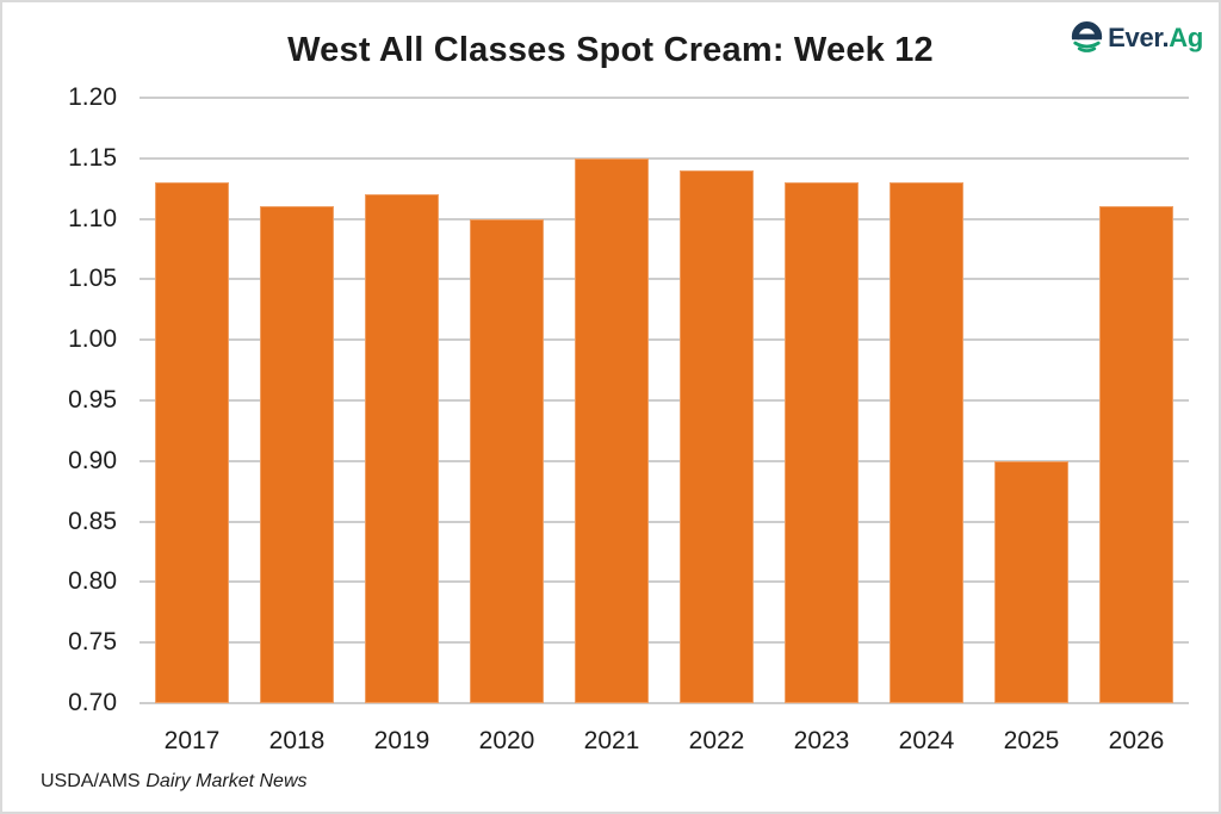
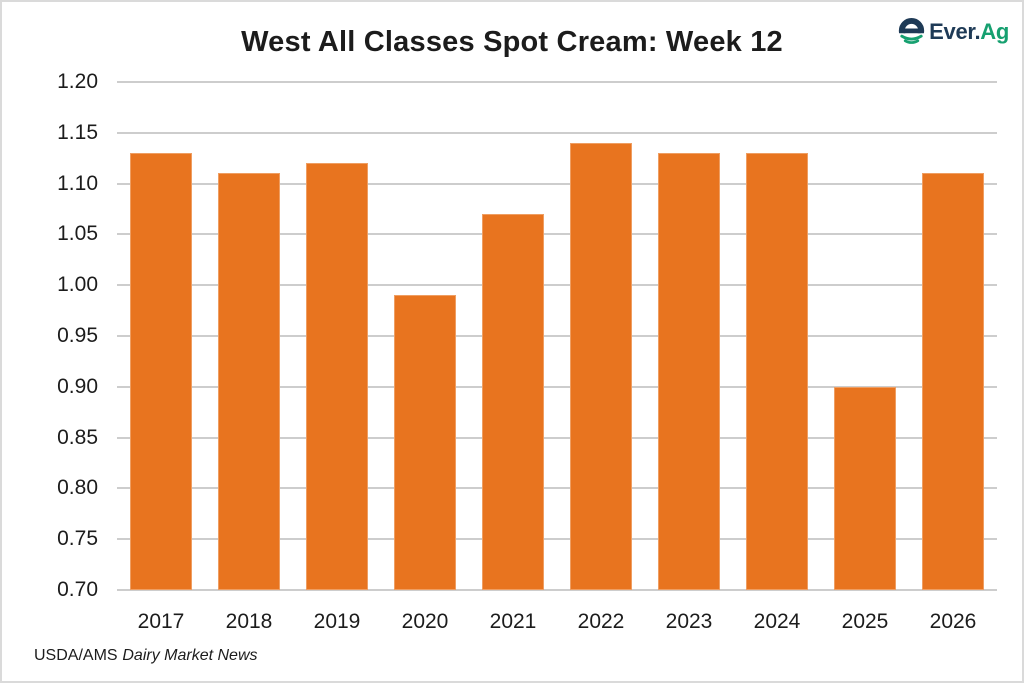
2020: 1.10 -> 0.99
2021: 1.15 -> 1.07
